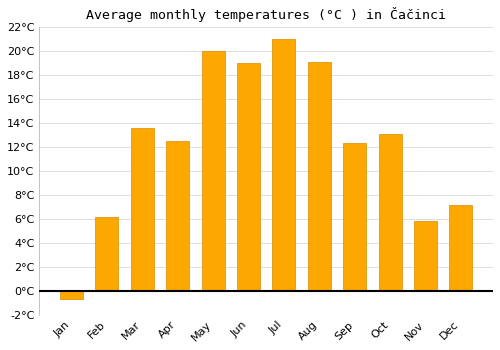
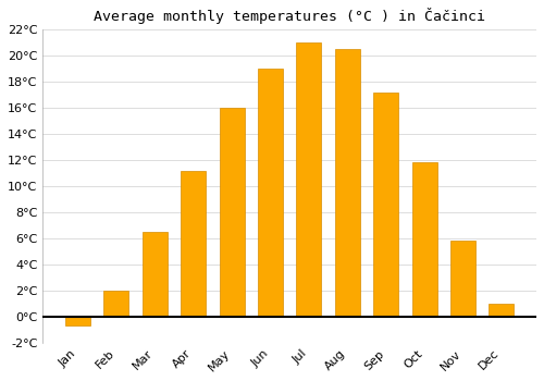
Feb: 6.2°C -> 2.0°C
Mar: 13.6°C -> 6.5°C
Apr: 12.5°C -> 11.2°C
May: 20.0°C -> 16.0°C
Aug: 19.1°C -> 20.5°C
Sep: 12.3°C -> 17.2°C
Oct: 13.1°C -> 11.8°C
Dec: 7.2°C -> 1.0°C
